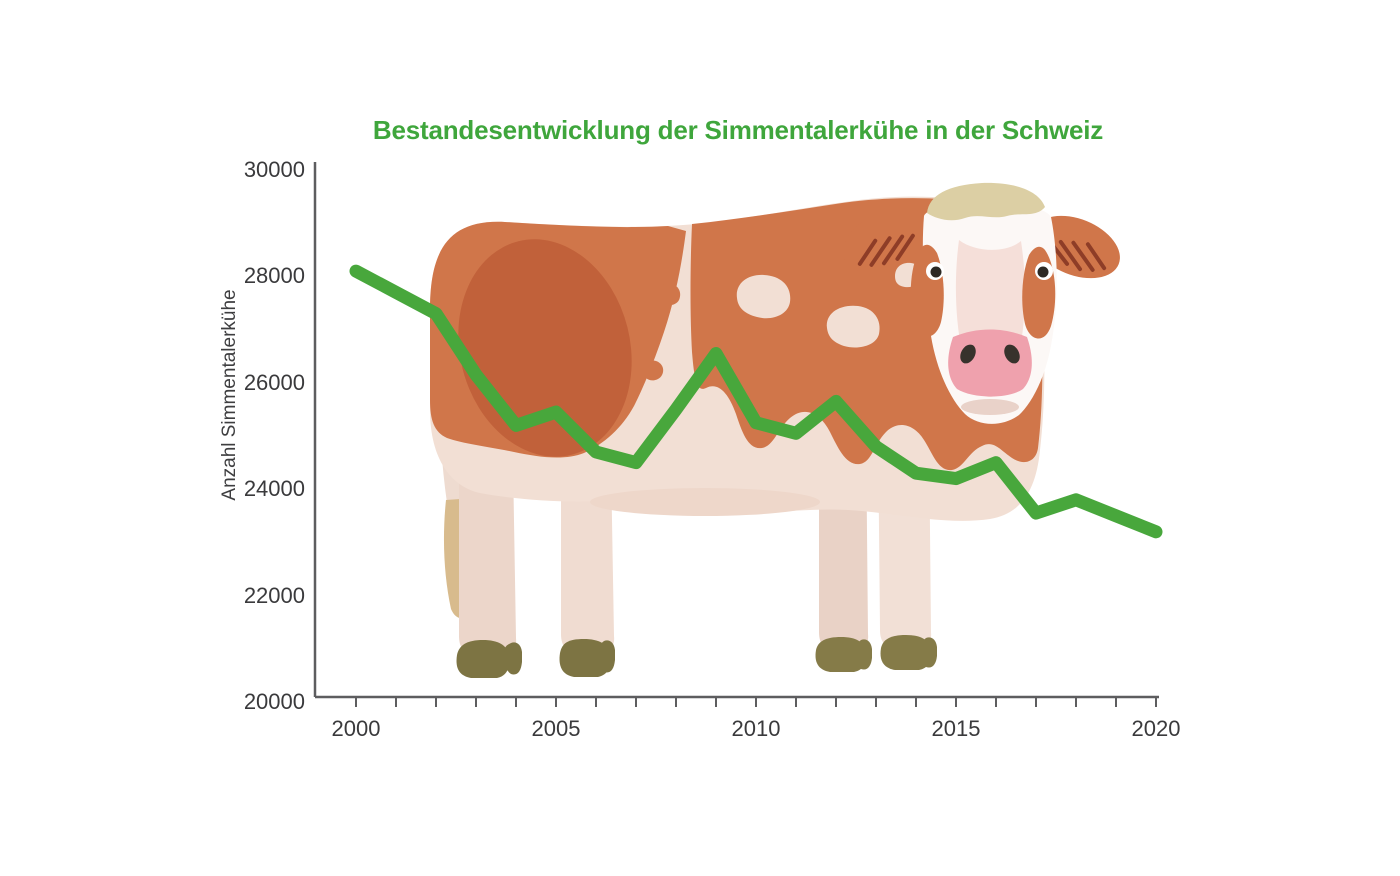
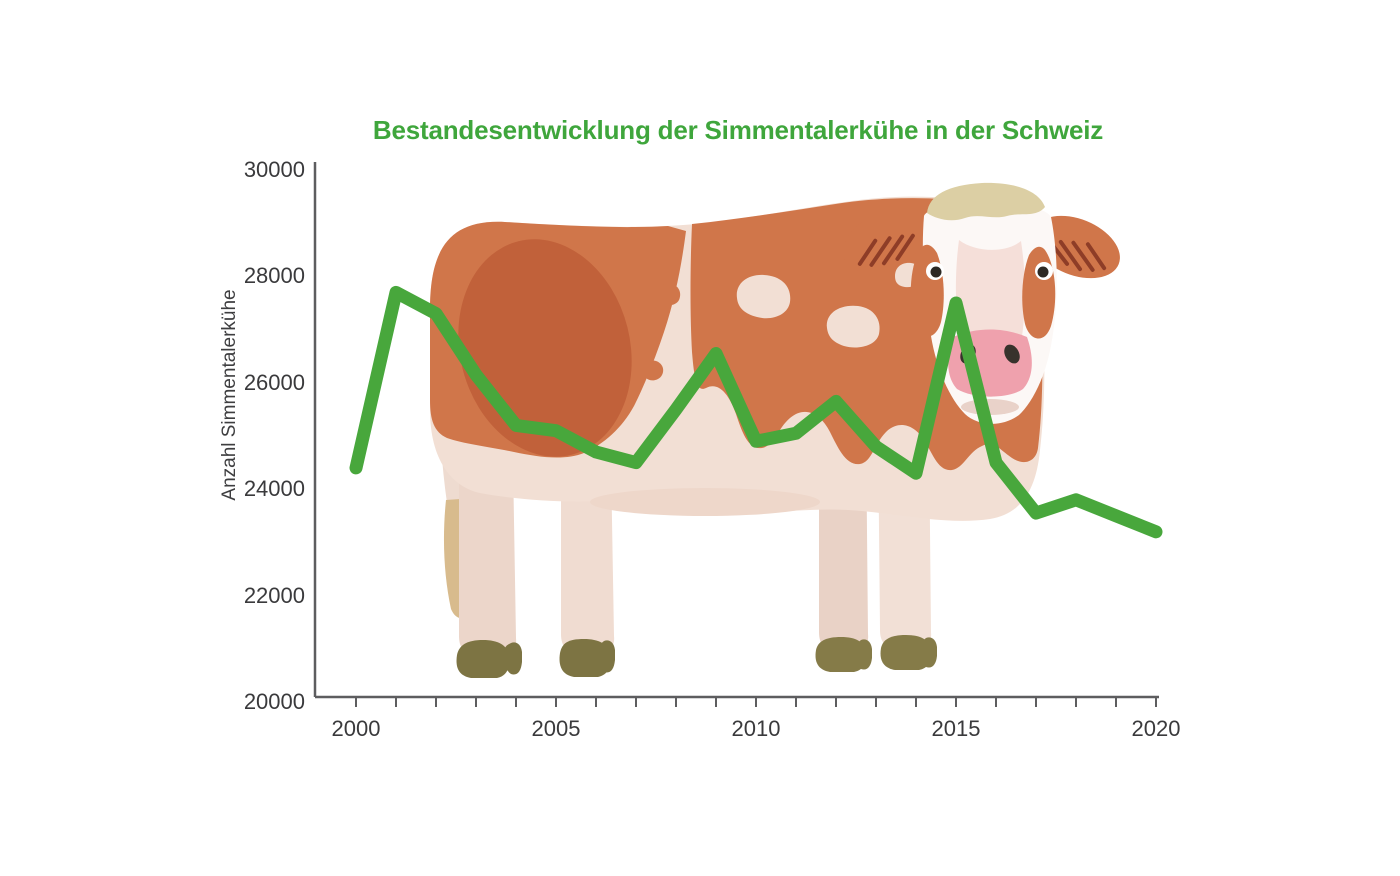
2000: 28100 -> 24400
2005: 25400 -> 25100
2010: 25200 -> 24900
2015: 24200 -> 27500
